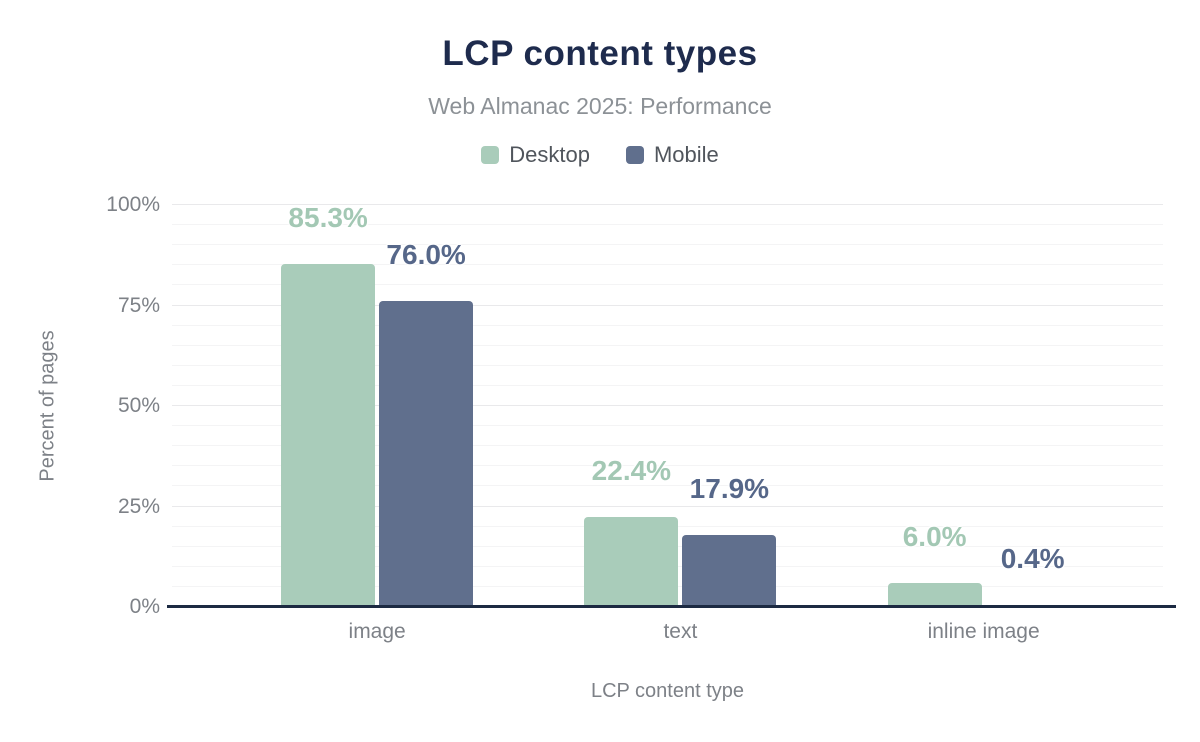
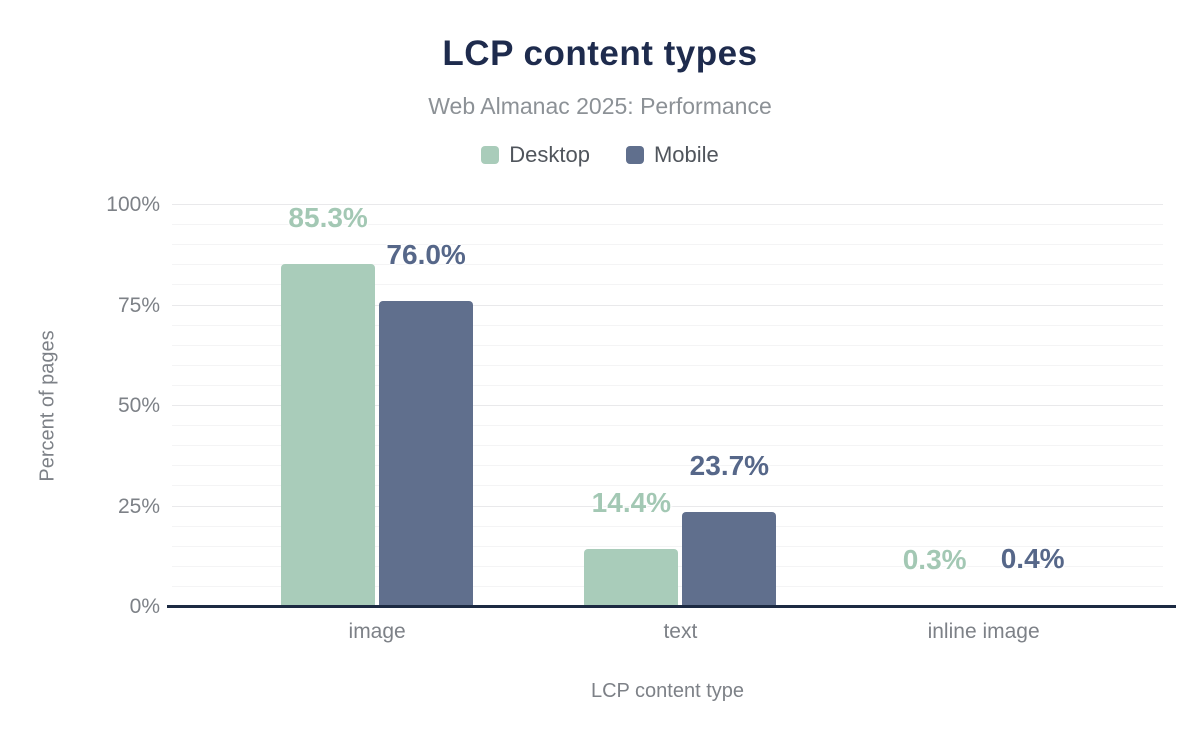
Desktop/text: 22.4% -> 14.4%
Mobile/text: 17.9% -> 23.7%
Desktop/inline image: 6.0% -> 0.3%
